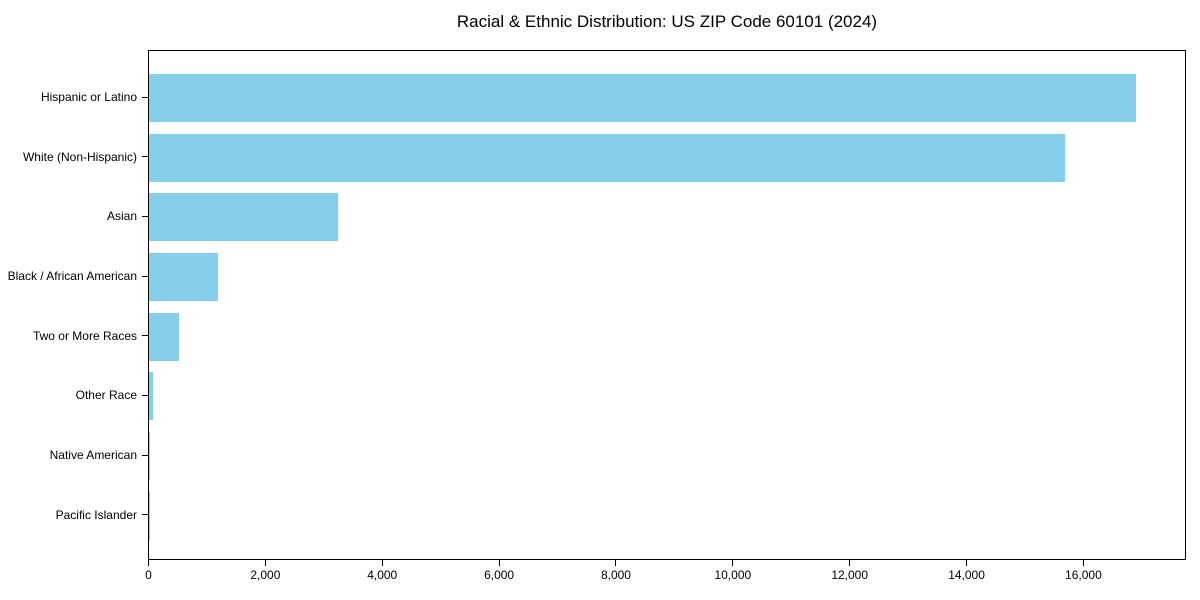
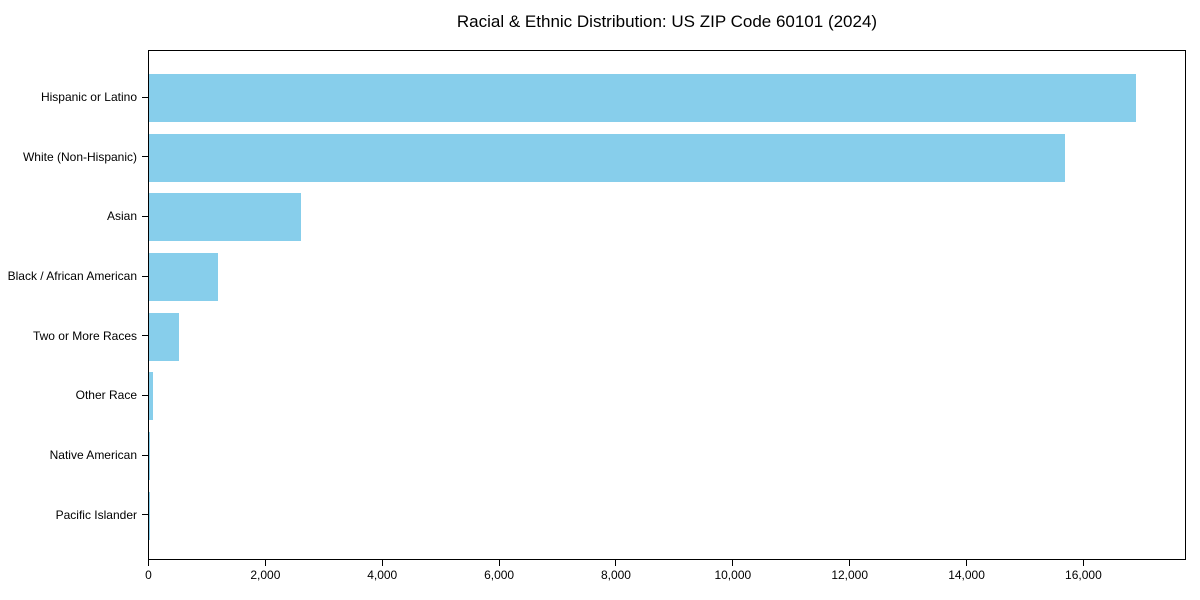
Asian: 3200 -> 2600
